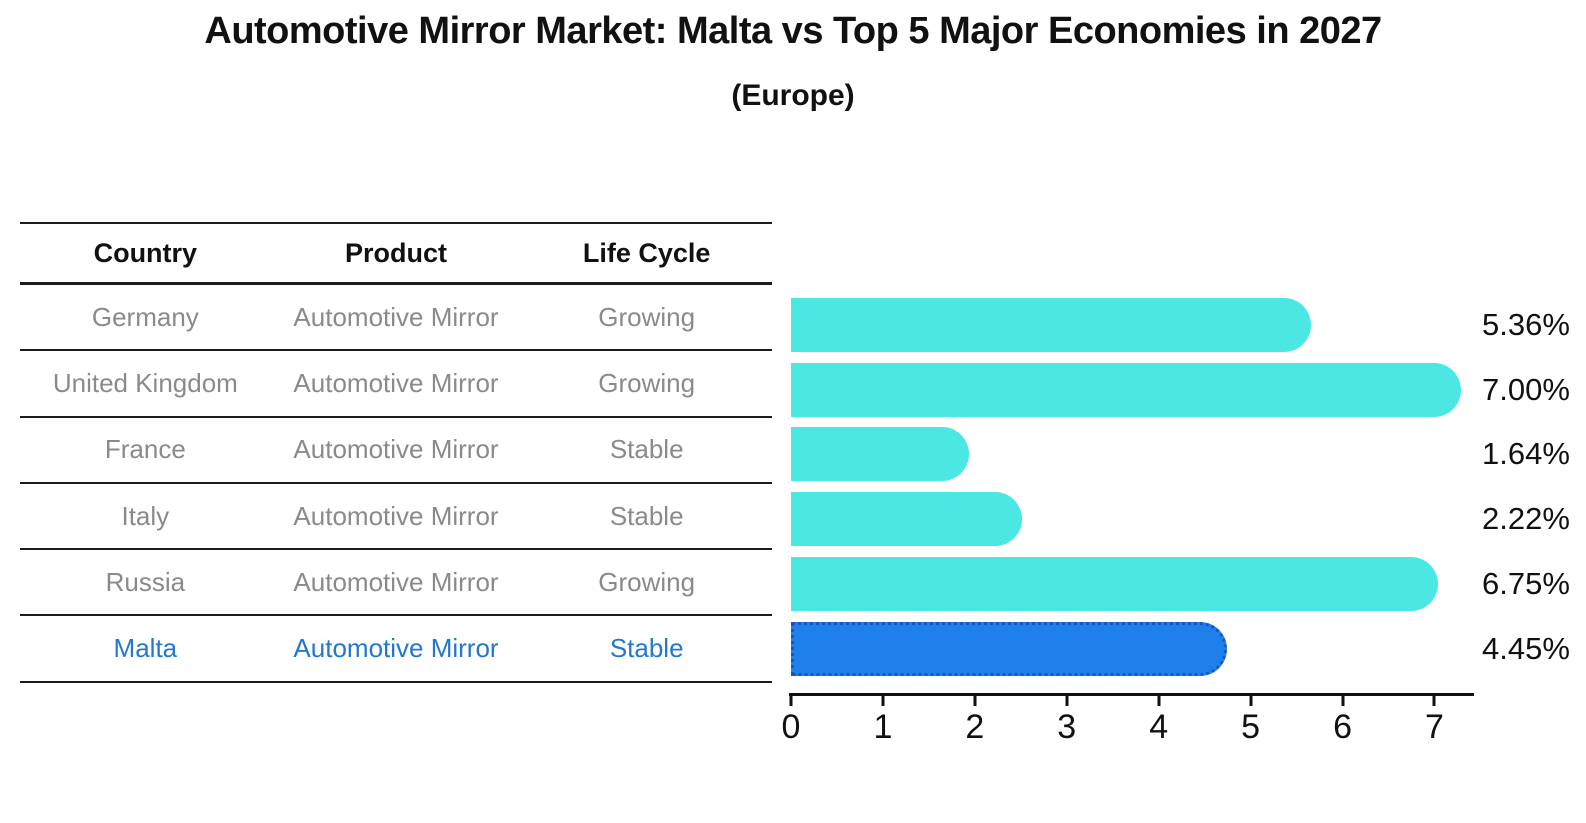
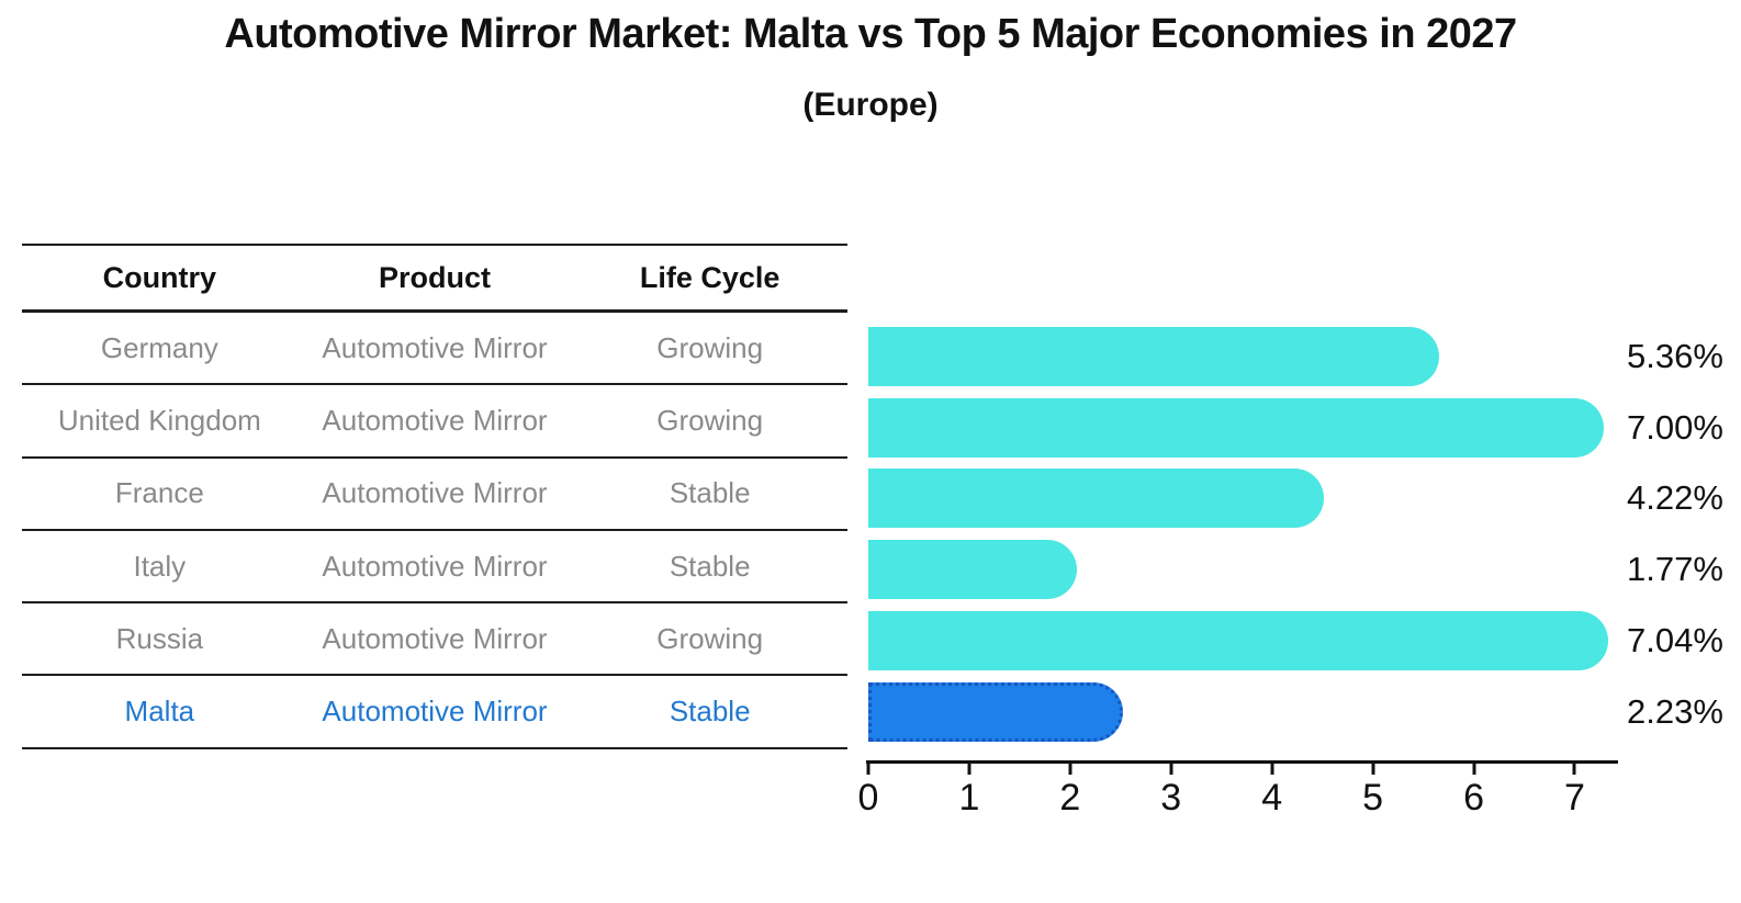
France: 1.64% -> 4.22%
Italy: 2.22% -> 1.77%
Russia: 6.75% -> 7.04%
Malta: 4.45% -> 2.23%
